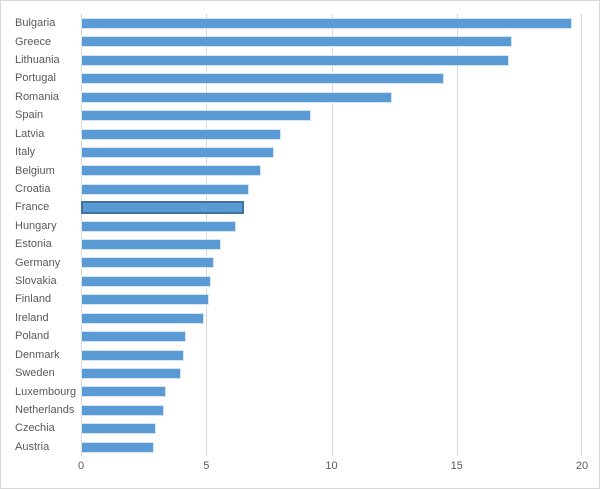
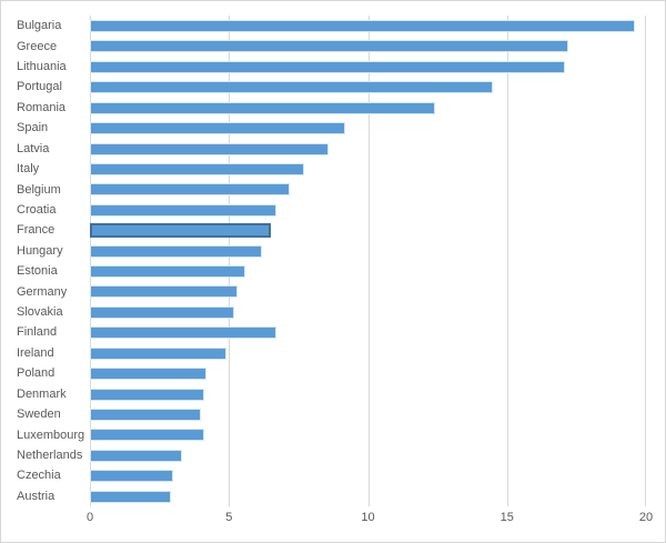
Latvia: 8.0 -> 8.6
Finland: 5.1 -> 6.7
Luxembourg: 3.4 -> 4.1
